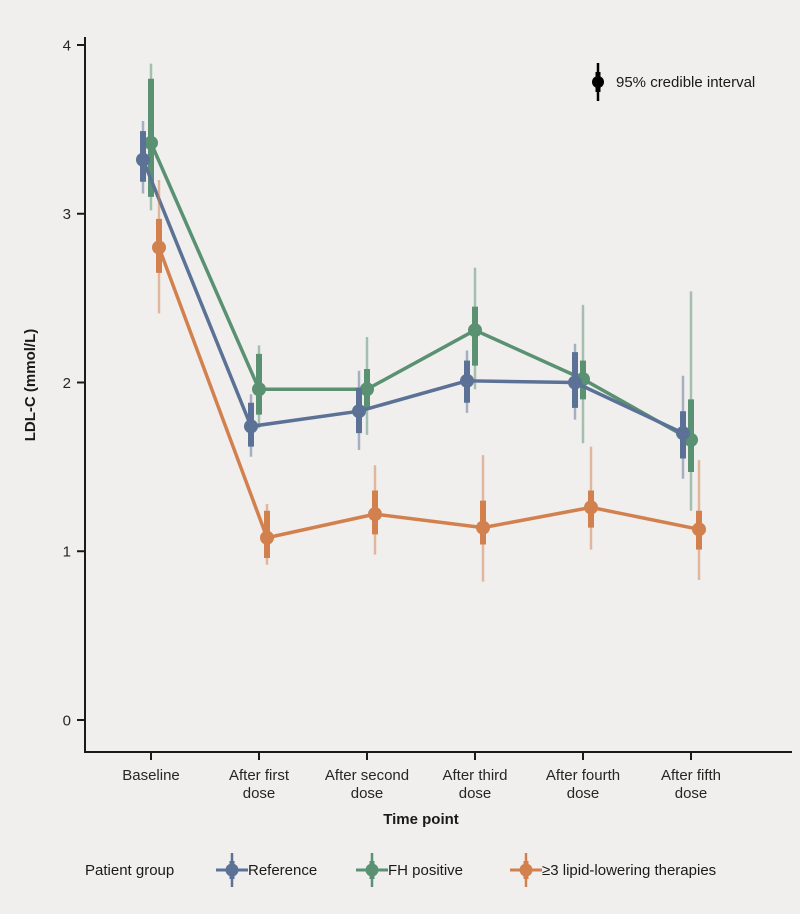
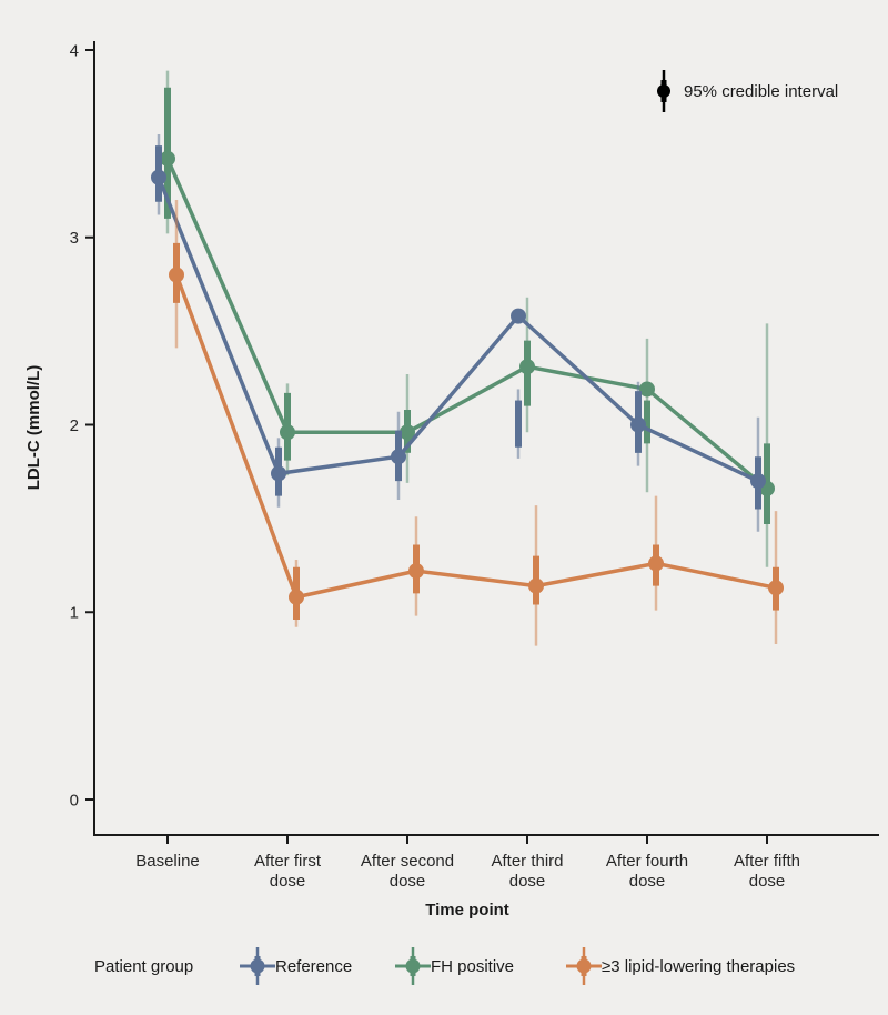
Reference/After third dose: 2.01 -> 2.58
FH positive/After fourth dose: 2.02 -> 2.19
